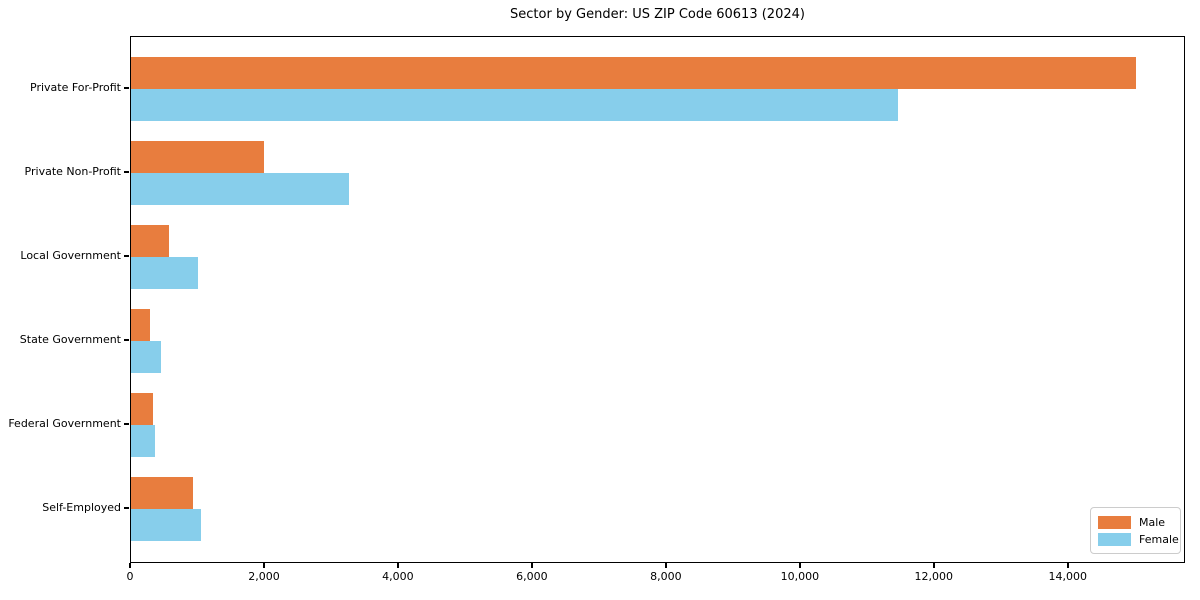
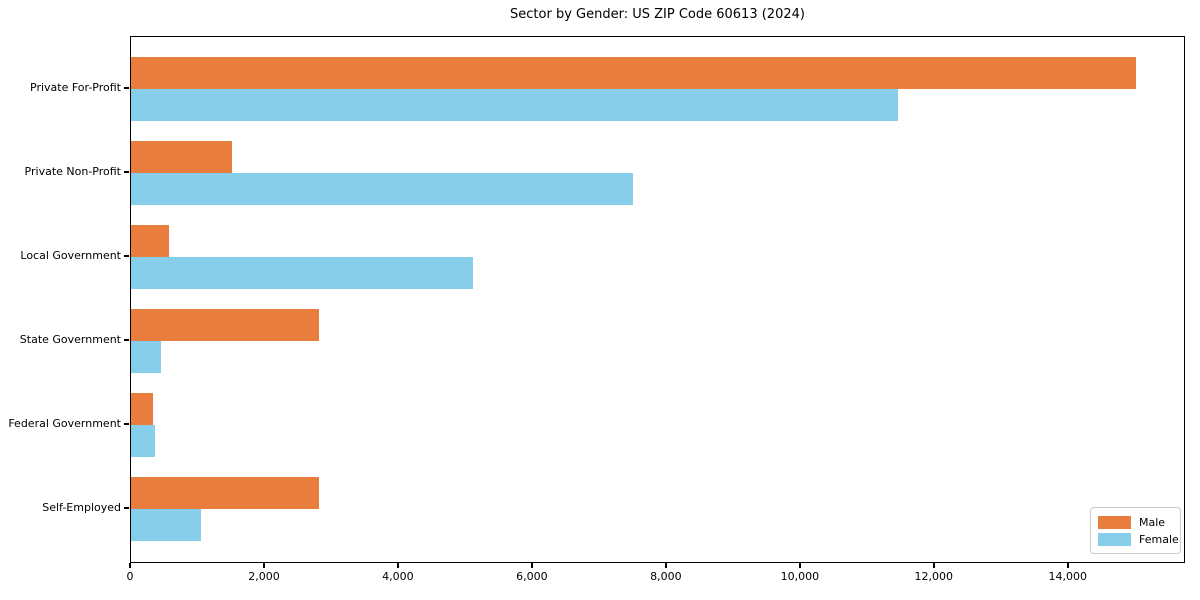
Male/Private Non-Profit: 2000 -> 1500
Female/Private Non-Profit: 3200 -> 7500
Female/Local Government: 1000 -> 5100
Male/State Government: 300 -> 2800
Male/Self-Employed: 900 -> 2800
